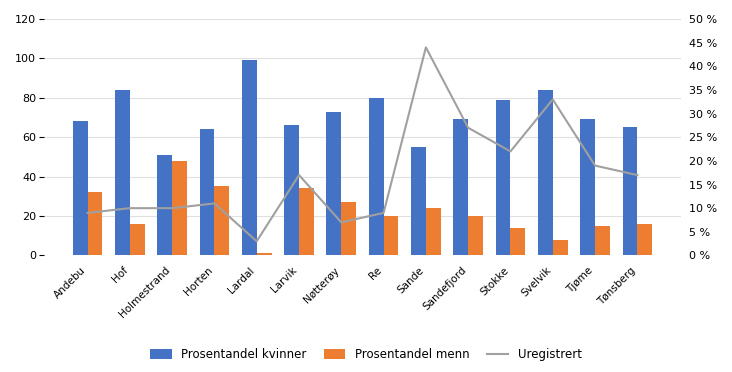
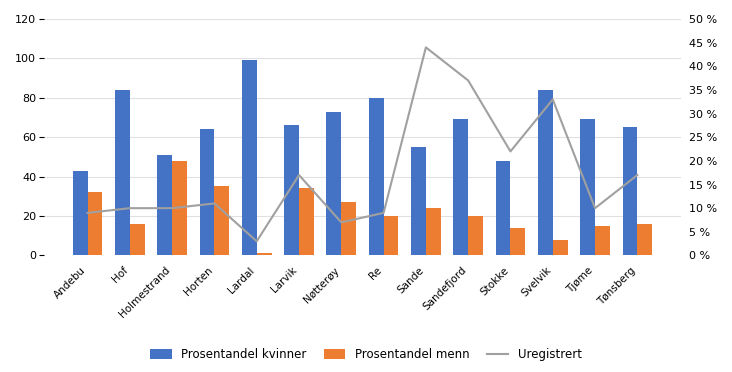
Prosentandel kvinner/Andebu: 68 -> 43
Uregistrert/Sandefjord: 27 % -> 37 %
Prosentandel kvinner/Stokke: 79 -> 48
Uregistrert/Tjøme: 19 % -> 10 %
